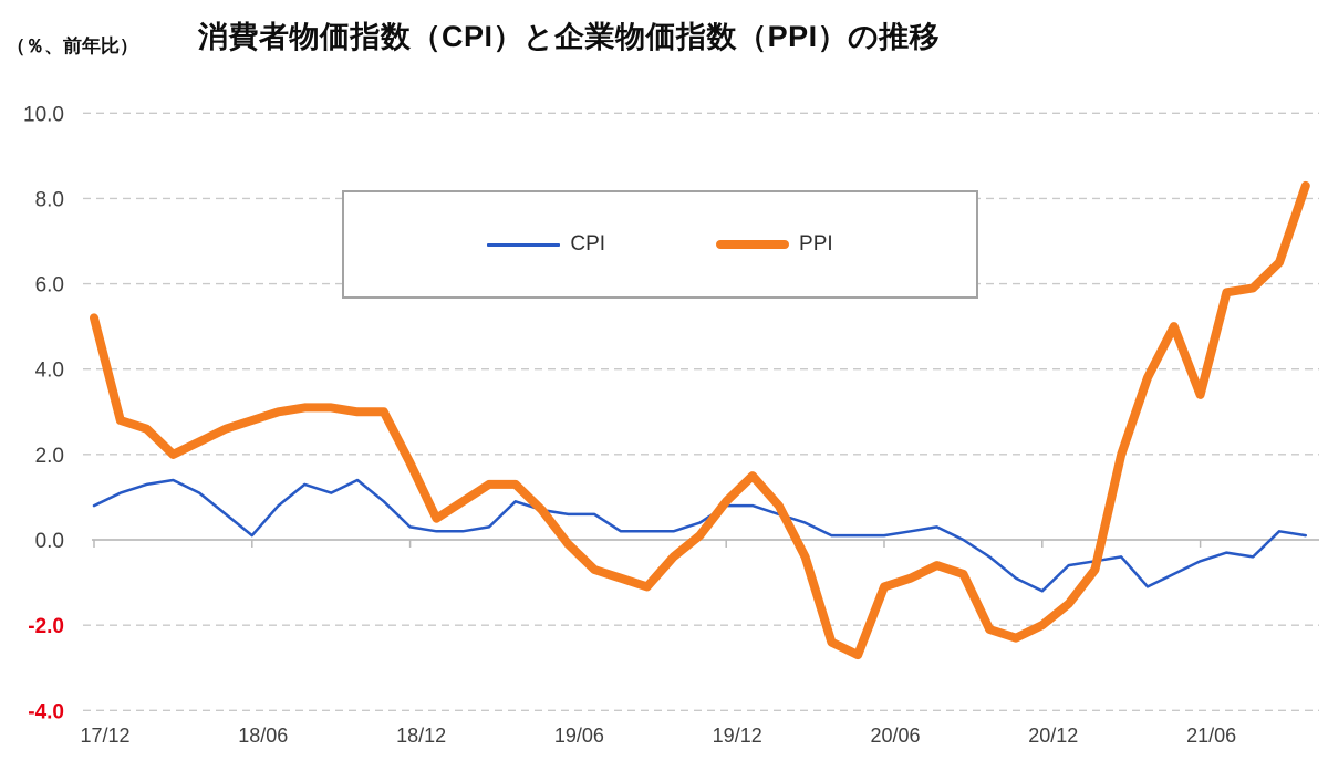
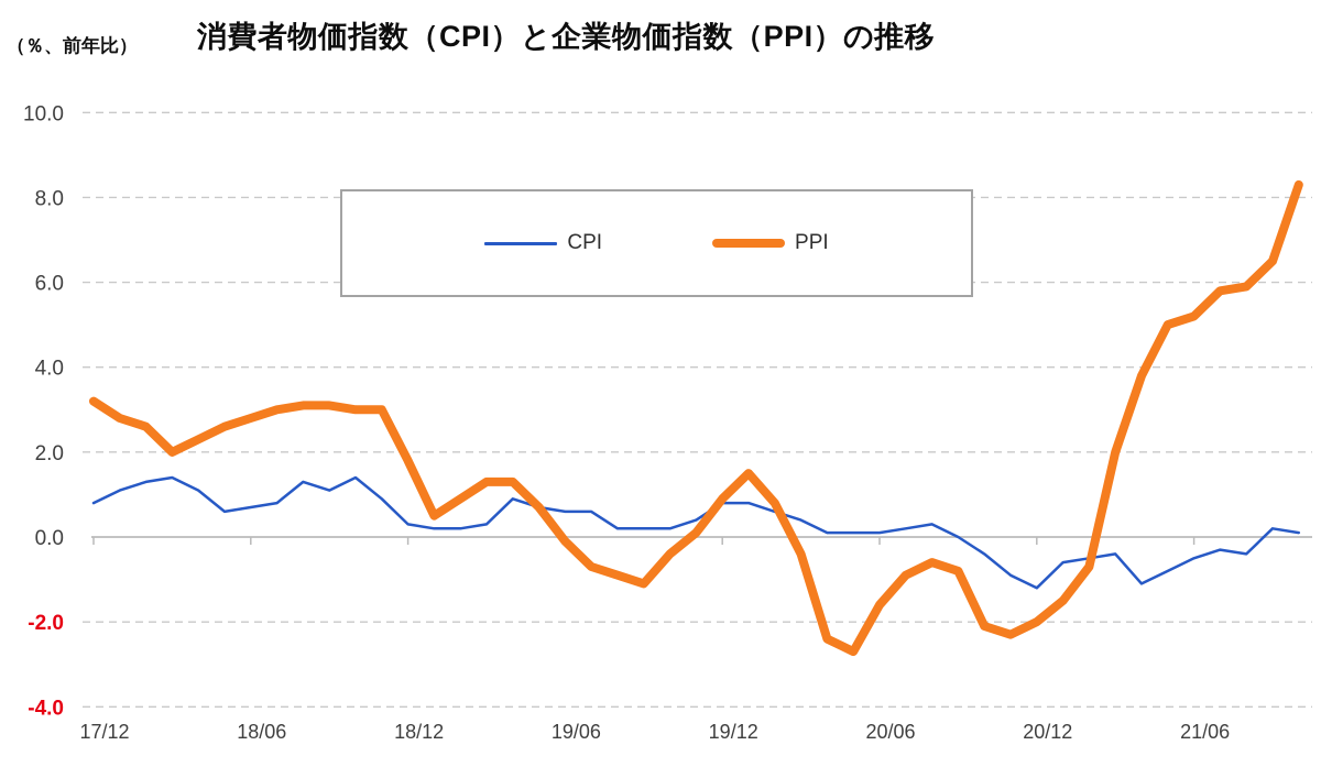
PPI/17/12: 5.2 -> 3.2
CPI/18/06: 0.1 -> 0.7
PPI/20/06: -1.1 -> -1.6
PPI/21/06: 3.4 -> 5.2
